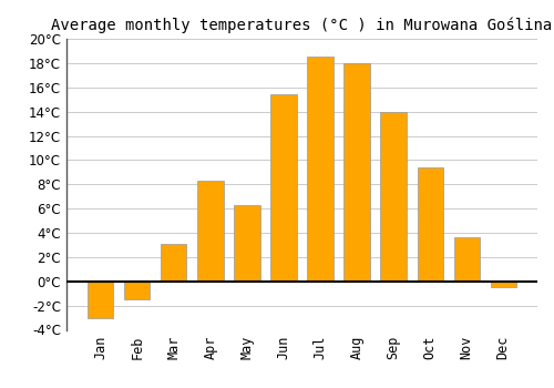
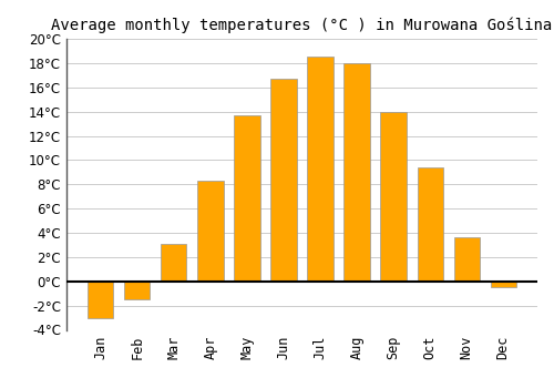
May: 6.3°C -> 13.7°C
Jun: 15.4°C -> 16.7°C
